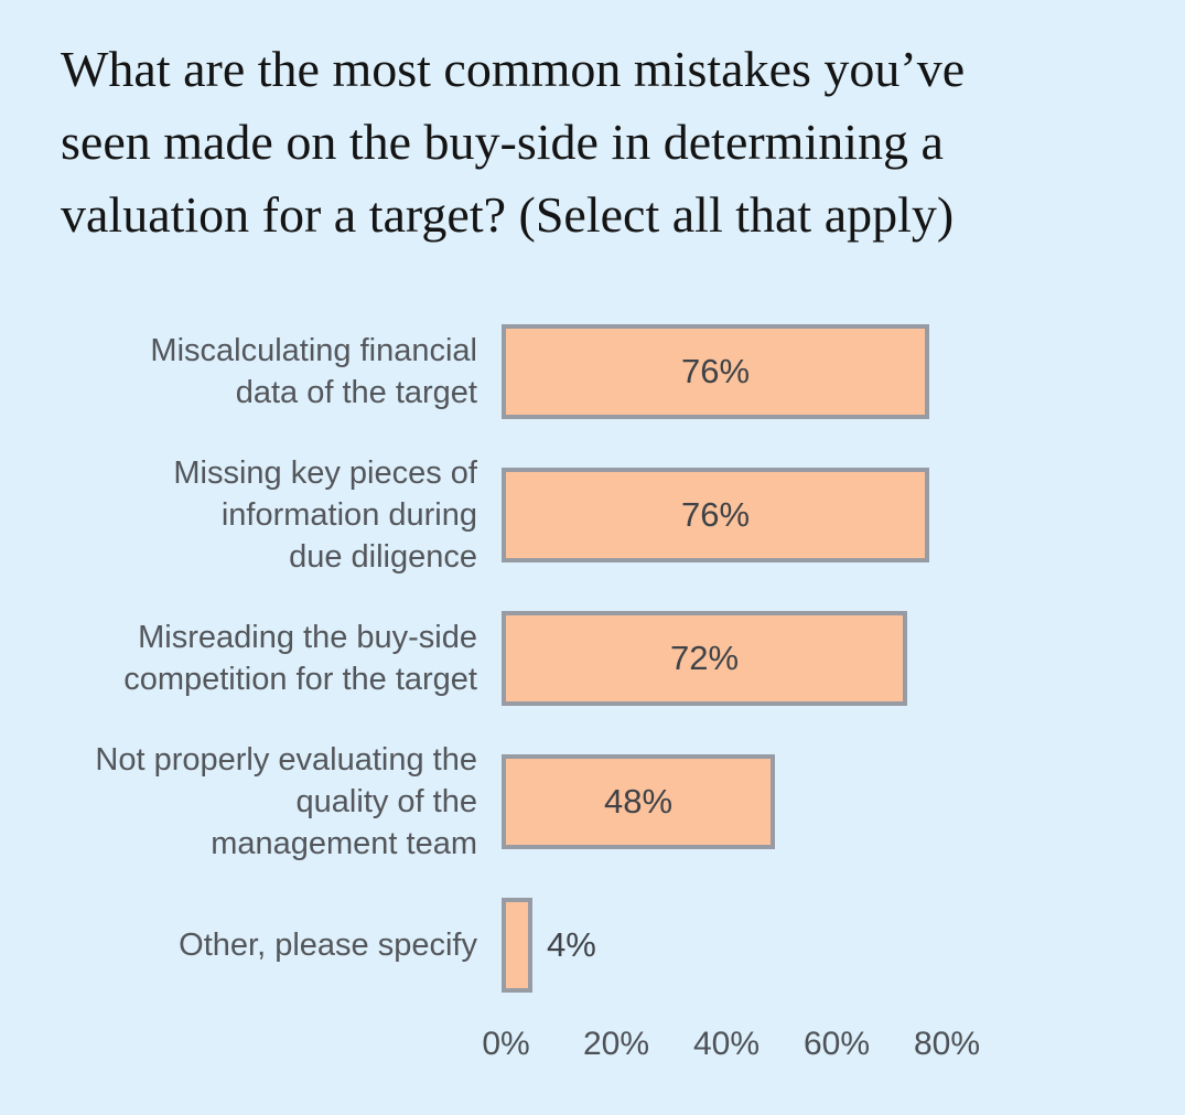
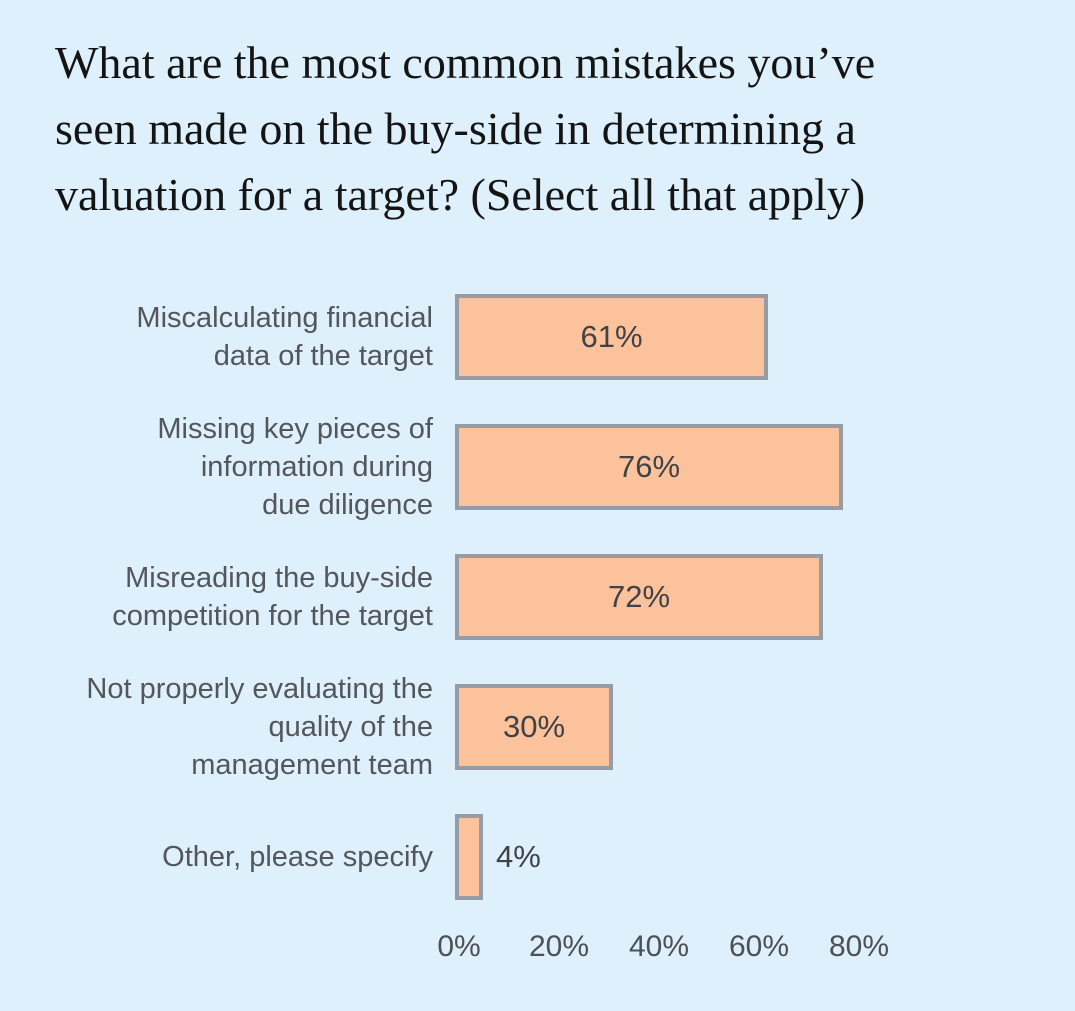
Miscalculating financial data of the target: 76% -> 61%
Not properly evaluating the quality of the management team: 48% -> 30%
